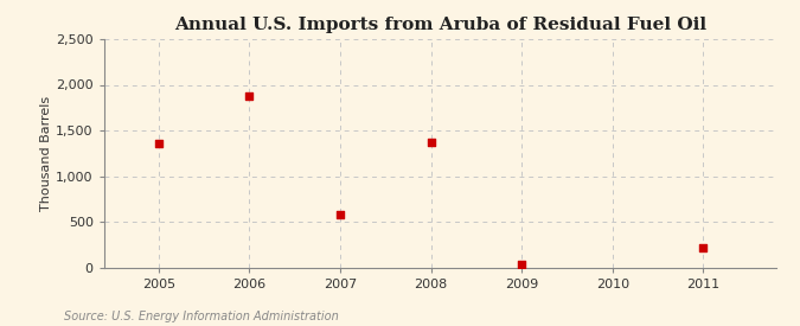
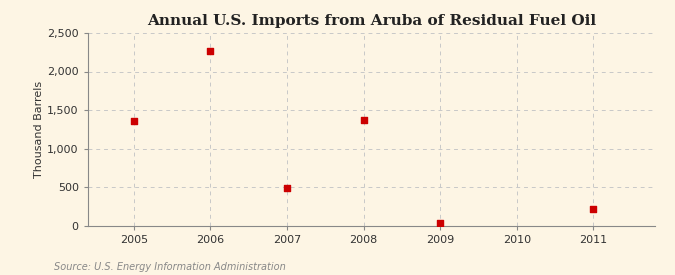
2006: 1,880 -> 2,270
2007: 580 -> 490
